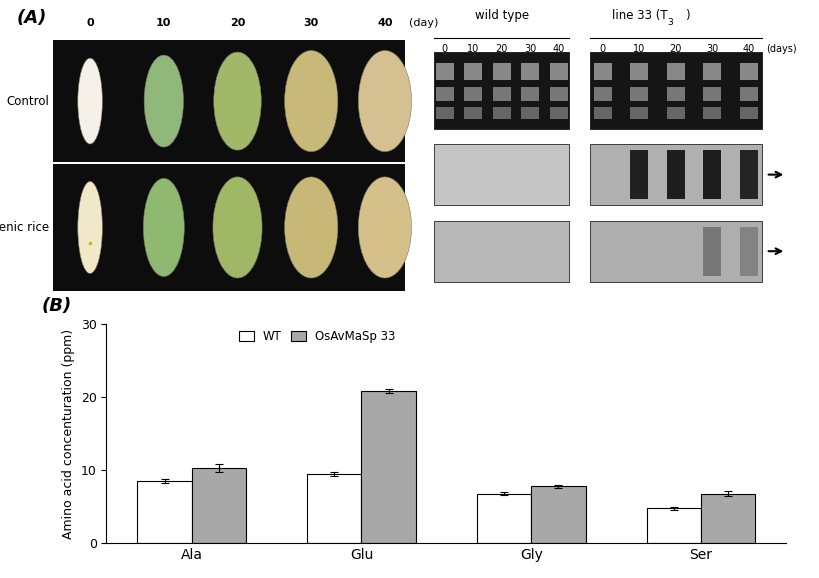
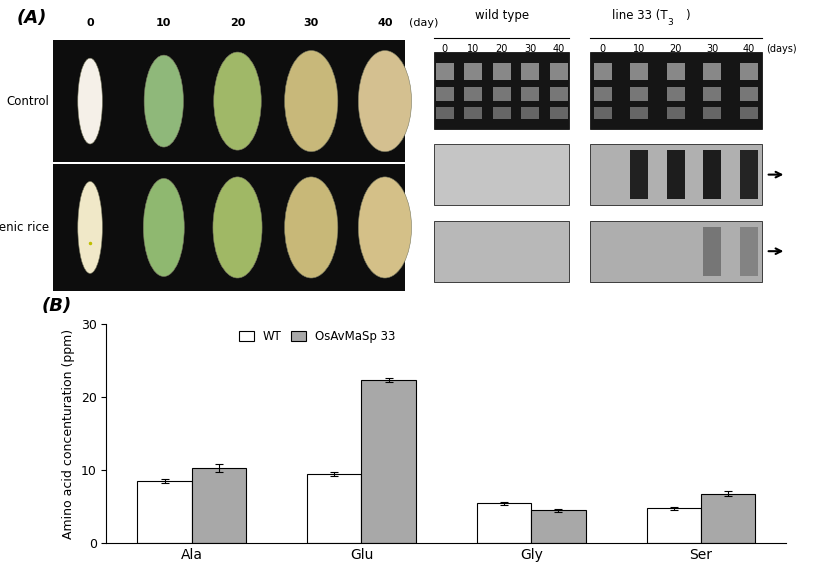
OsAvMaSp 33/Glu: 20.8 -> 22.3
WT/Gly: 6.8 -> 5.5
OsAvMaSp 33/Gly: 7.8 -> 4.5
